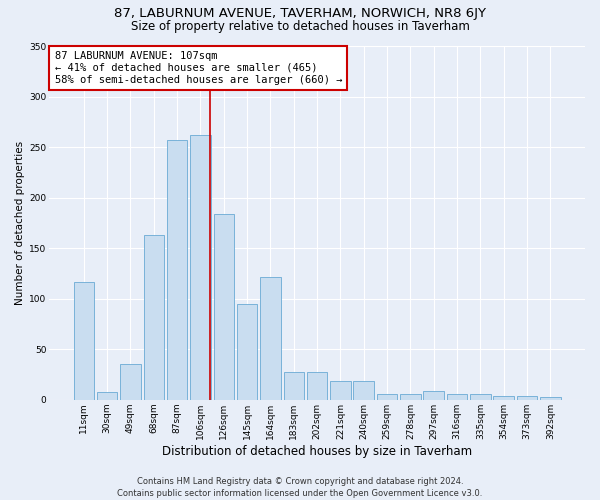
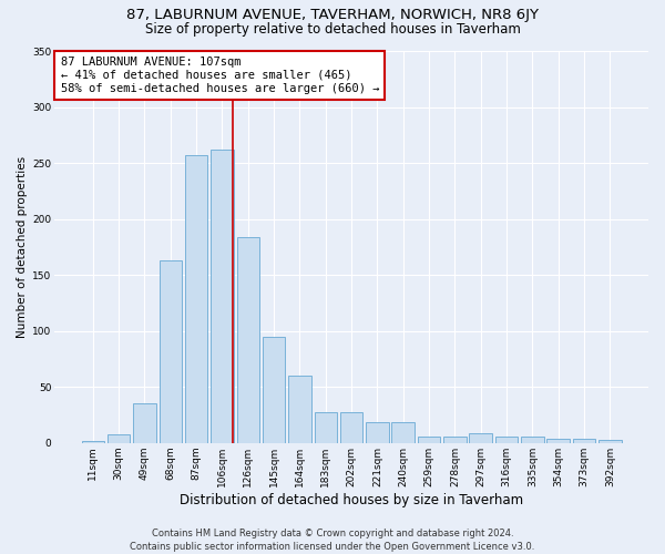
11sqm: 117 -> 2
164sqm: 121 -> 60
